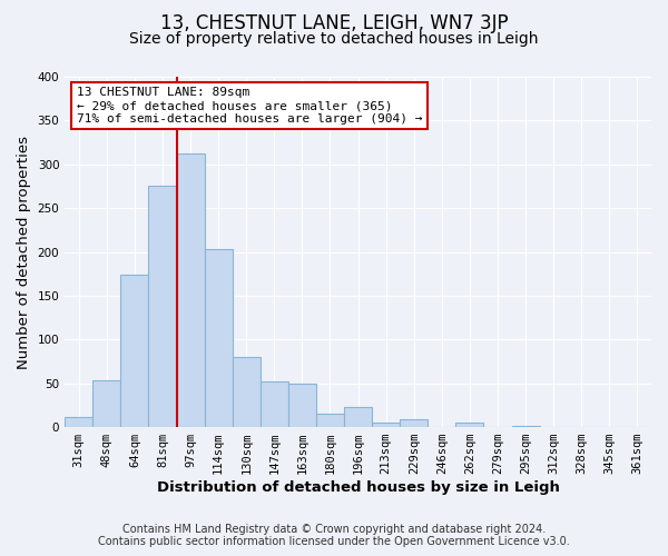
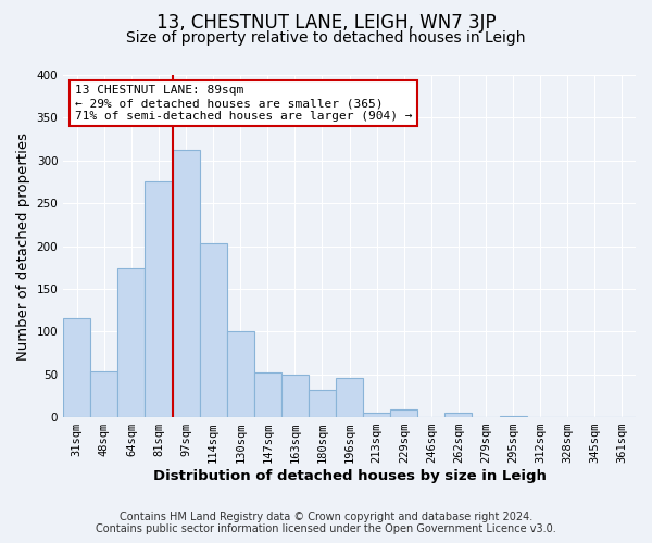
31sqm: 11 -> 116
130sqm: 80 -> 100
180sqm: 15 -> 32
196sqm: 23 -> 46
